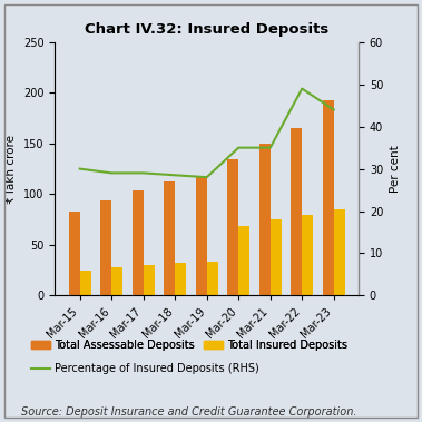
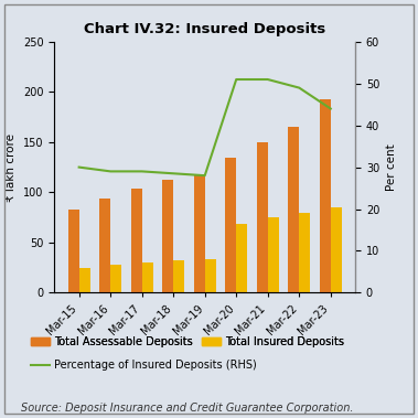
Percentage of Insured Deposits (RHS)/Mar-20: 35.0 -> 51.0
Percentage of Insured Deposits (RHS)/Mar-21: 35.0 -> 51.0
